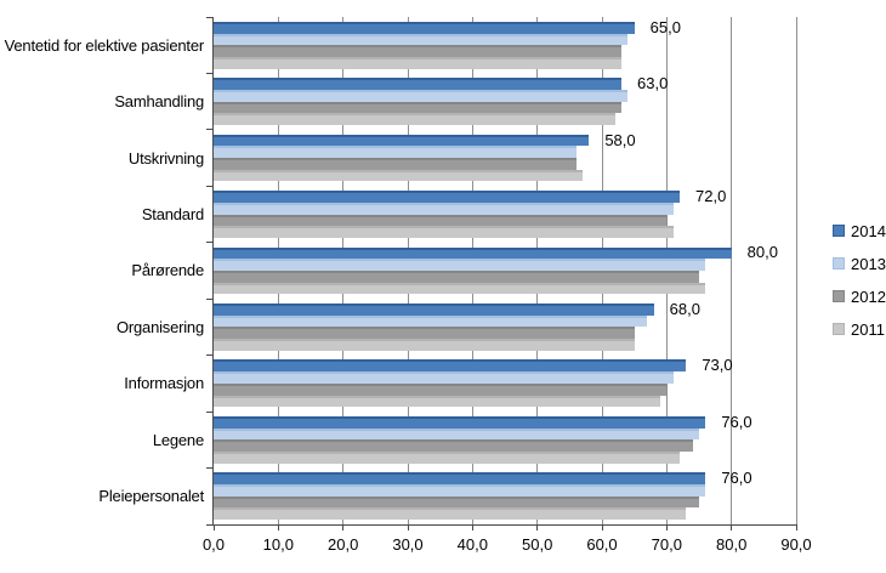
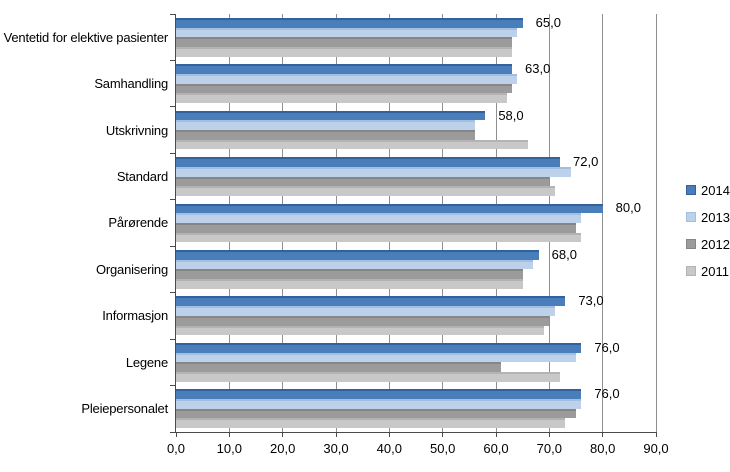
2011/Utskrivning: 57 -> 66
2013/Standard: 71 -> 74
2012/Legene: 74 -> 61
